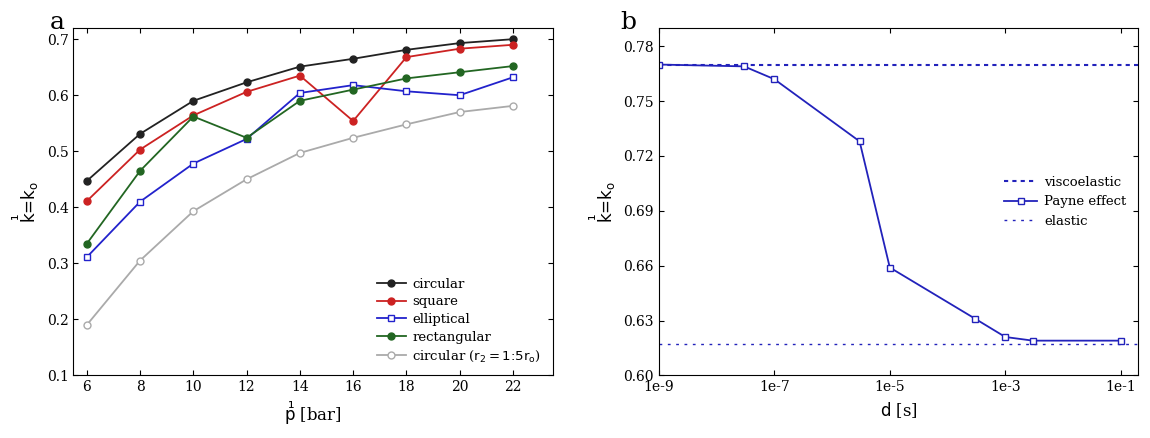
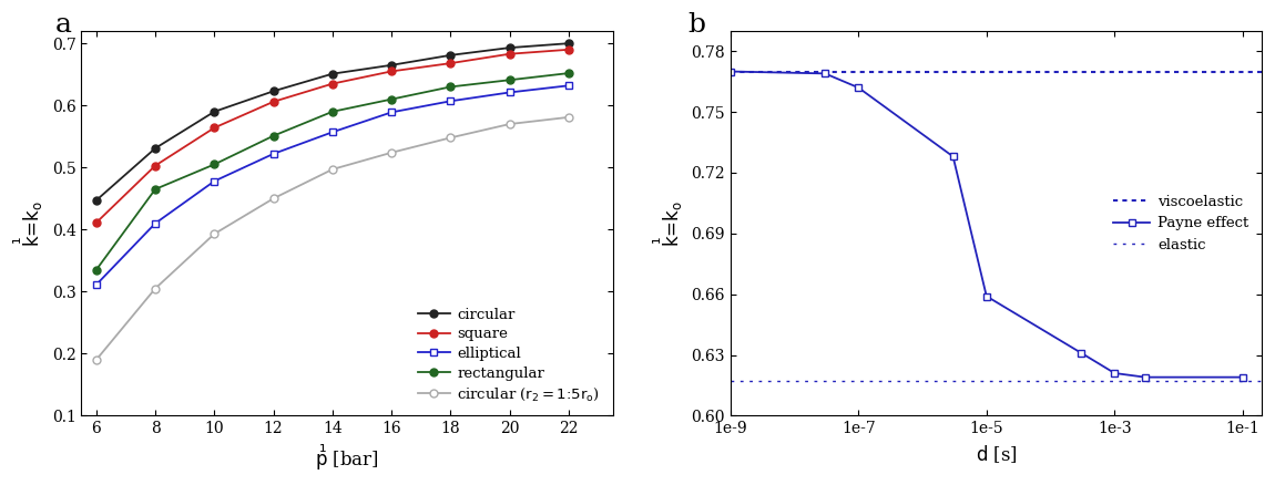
rectangular/10: 0.562 -> 0.505
rectangular/12: 0.524 -> 0.551
elliptical/14: 0.604 -> 0.557
square/16: 0.554 -> 0.655
elliptical/16: 0.618 -> 0.589
elliptical/20: 0.600 -> 0.621
